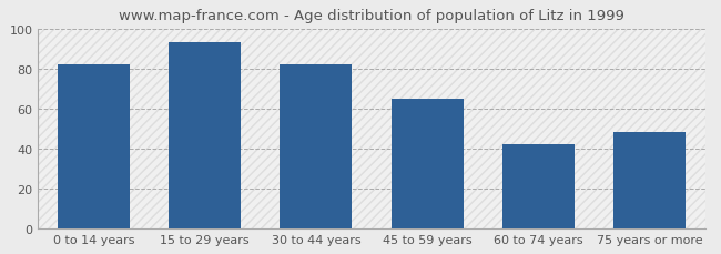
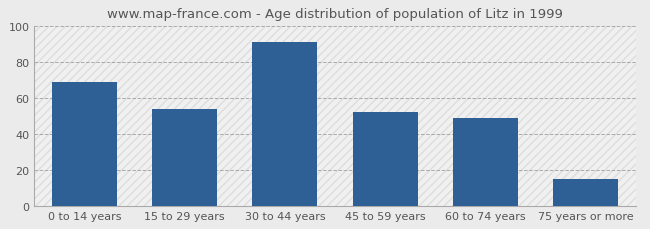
0 to 14 years: 82 -> 69
15 to 29 years: 93 -> 54
30 to 44 years: 82 -> 91
45 to 59 years: 65 -> 52
60 to 74 years: 42 -> 49
75 years or more: 48 -> 15
